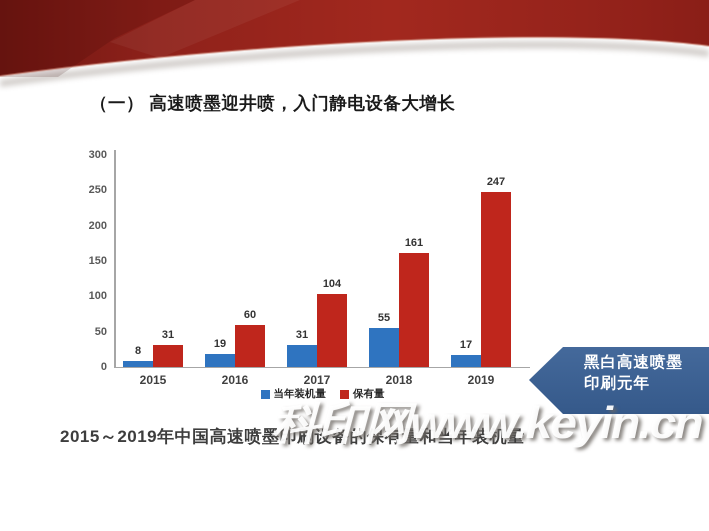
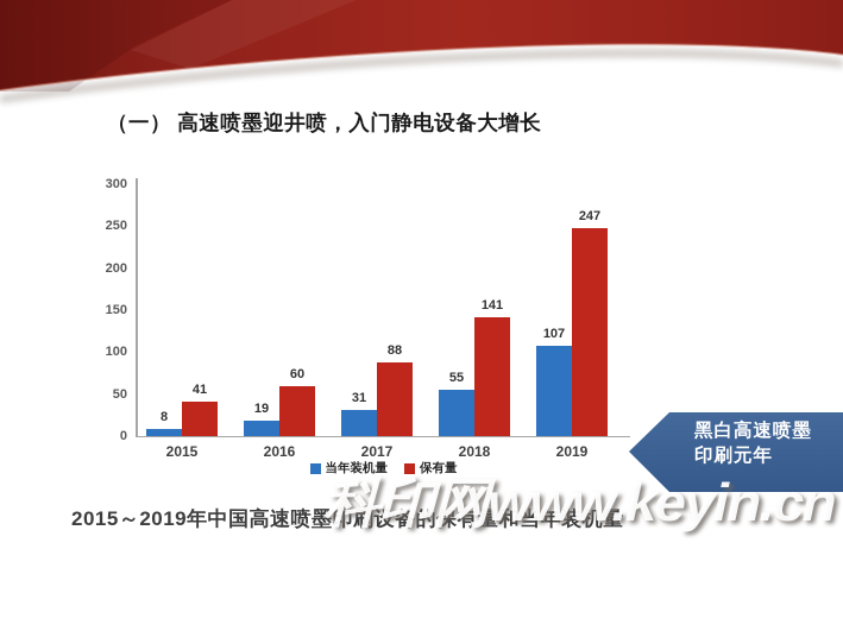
保有量/2015: 31 -> 41
保有量/2017: 104 -> 88
保有量/2018: 161 -> 141
当年装机量/2019: 17 -> 107
